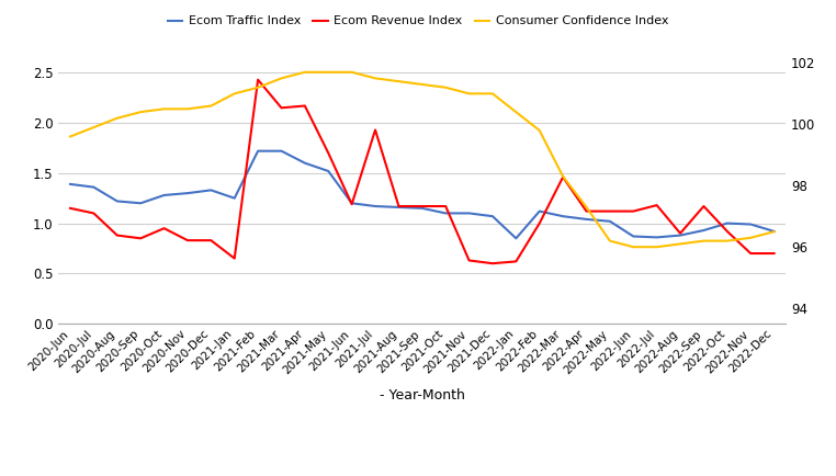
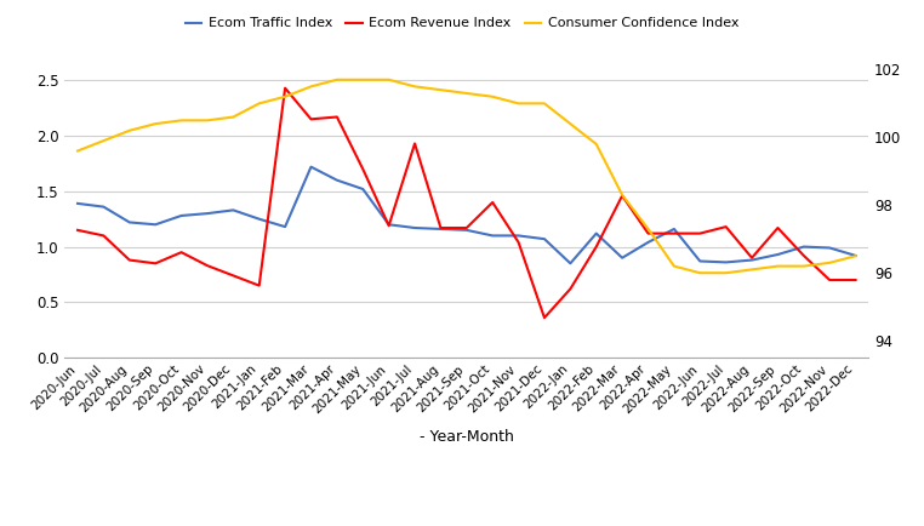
Ecom Revenue Index/2020-Dec: 0.83 -> 0.74
Ecom Traffic Index/2021-Feb: 1.72 -> 1.18
Ecom Revenue Index/2021-Oct: 1.17 -> 1.40
Ecom Revenue Index/2021-Nov: 0.63 -> 1.04
Ecom Revenue Index/2021-Dec: 0.60 -> 0.36
Ecom Traffic Index/2022-Mar: 1.07 -> 0.90
Ecom Traffic Index/2022-May: 1.02 -> 1.16
